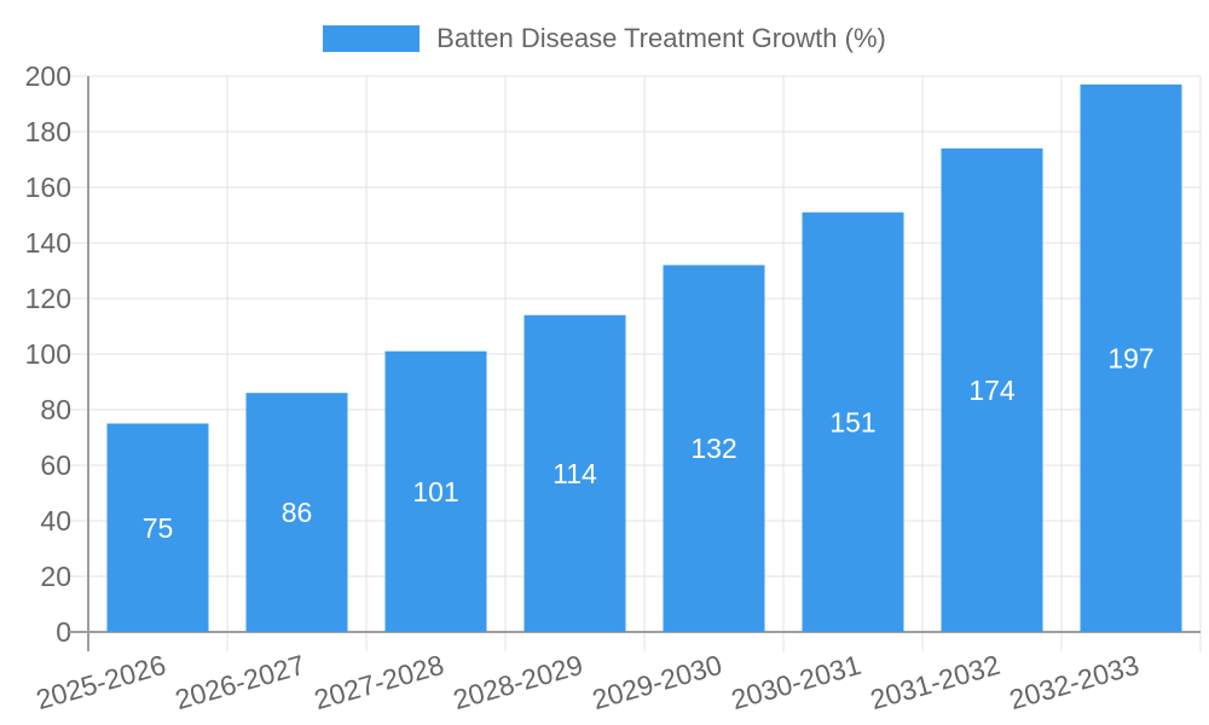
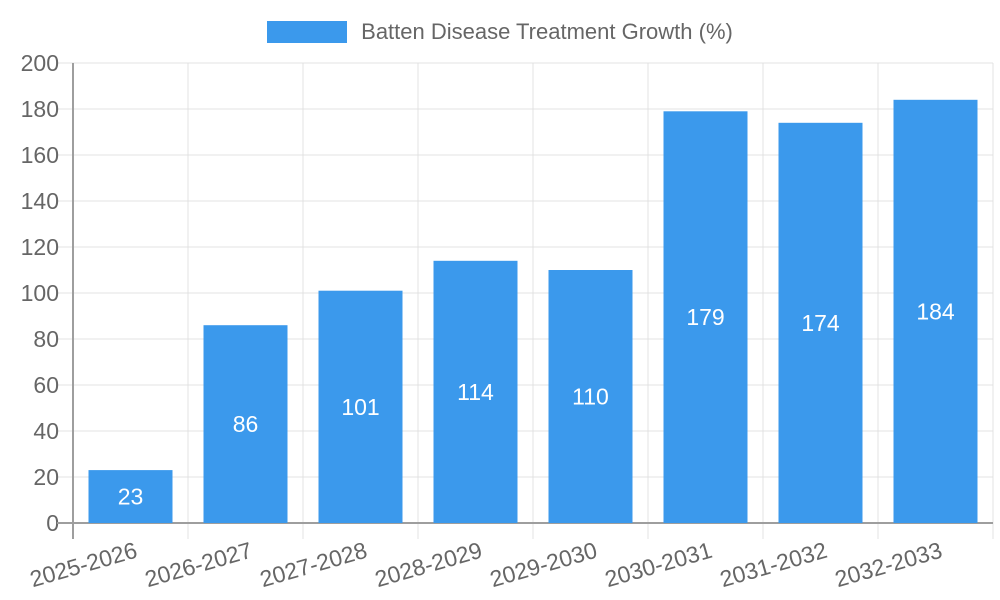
2025-2026: 75 -> 23
2029-2030: 132 -> 110
2030-2031: 151 -> 179
2032-2033: 197 -> 184
